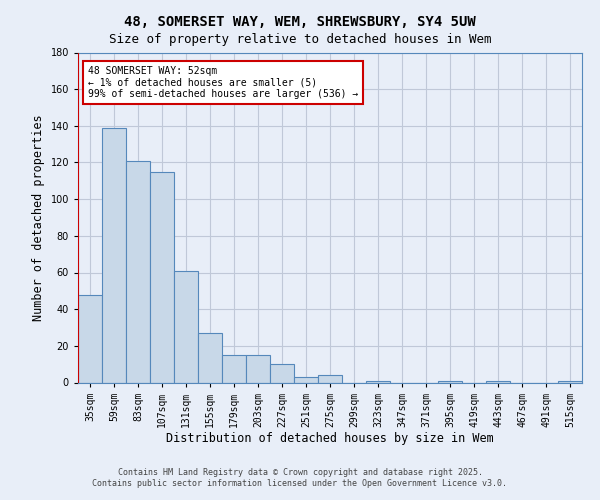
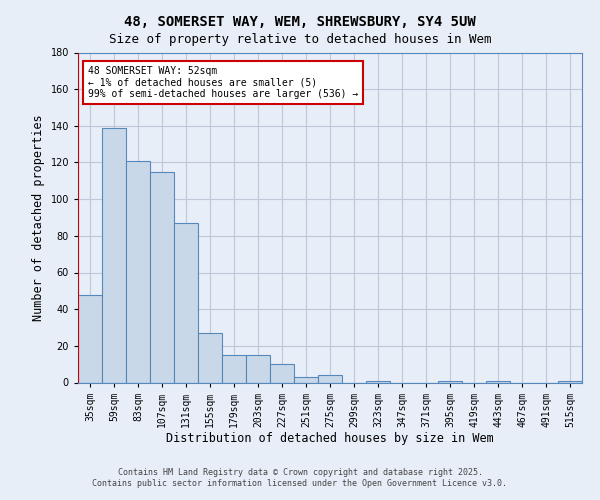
131sqm: 61 -> 87
